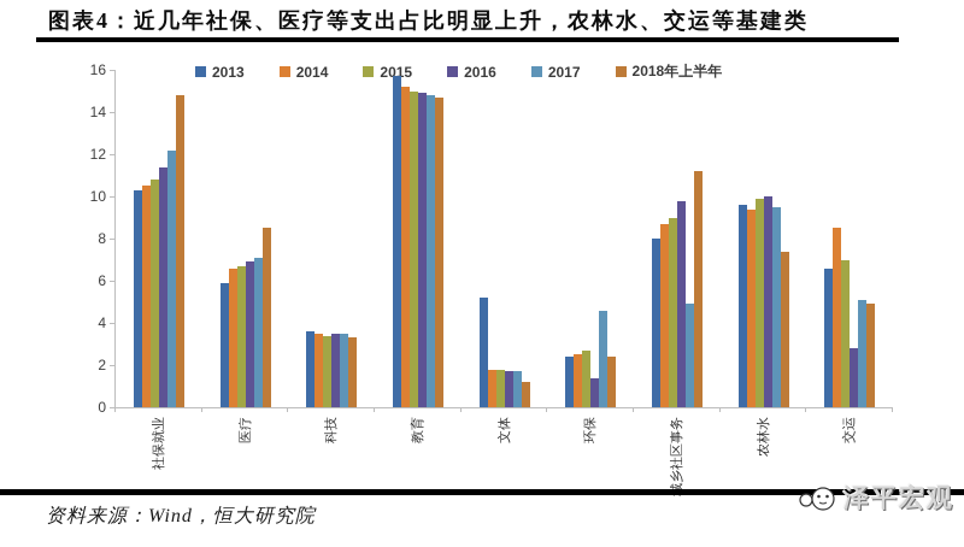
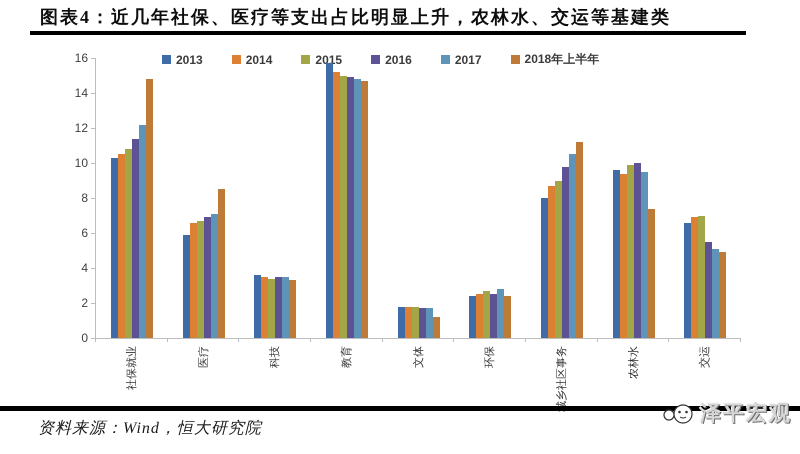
2013/文体: 5.2 -> 1.8
2016/环保: 1.4 -> 2.5
2017/环保: 4.6 -> 2.8
2017/城乡社区事务: 4.9 -> 10.5
2014/交运: 8.5 -> 6.9
2016/交运: 2.8 -> 5.5
